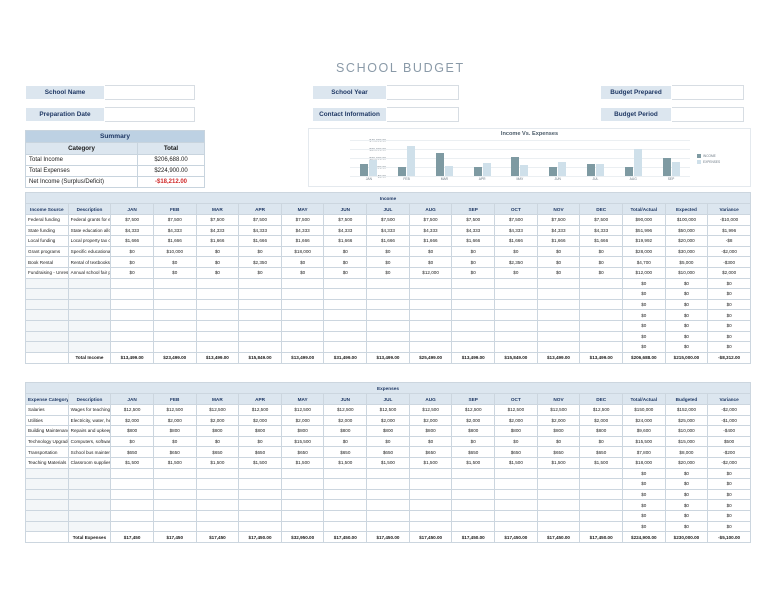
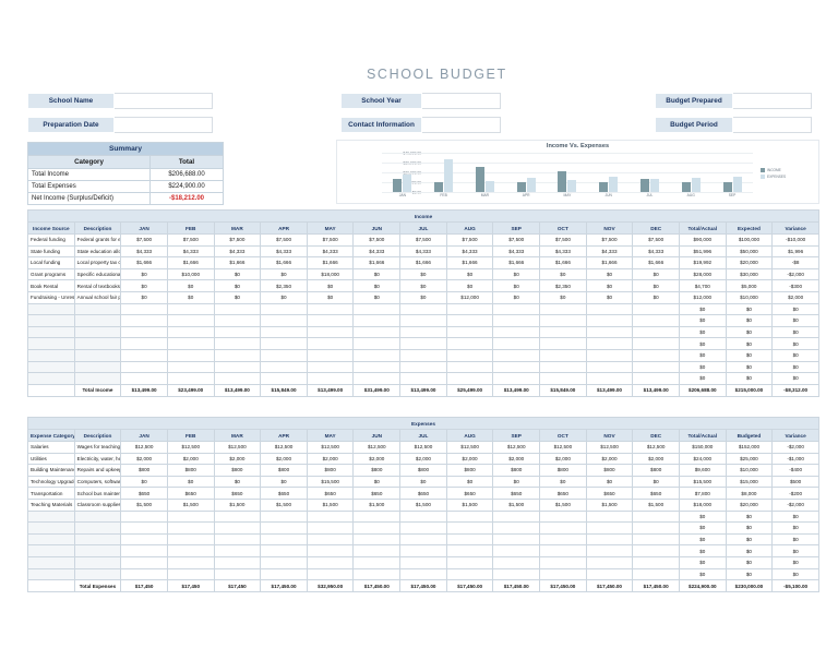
EXPENSES/AUG: $30000 -> $10000
INCOME/SEP: $20000 -> $10000
